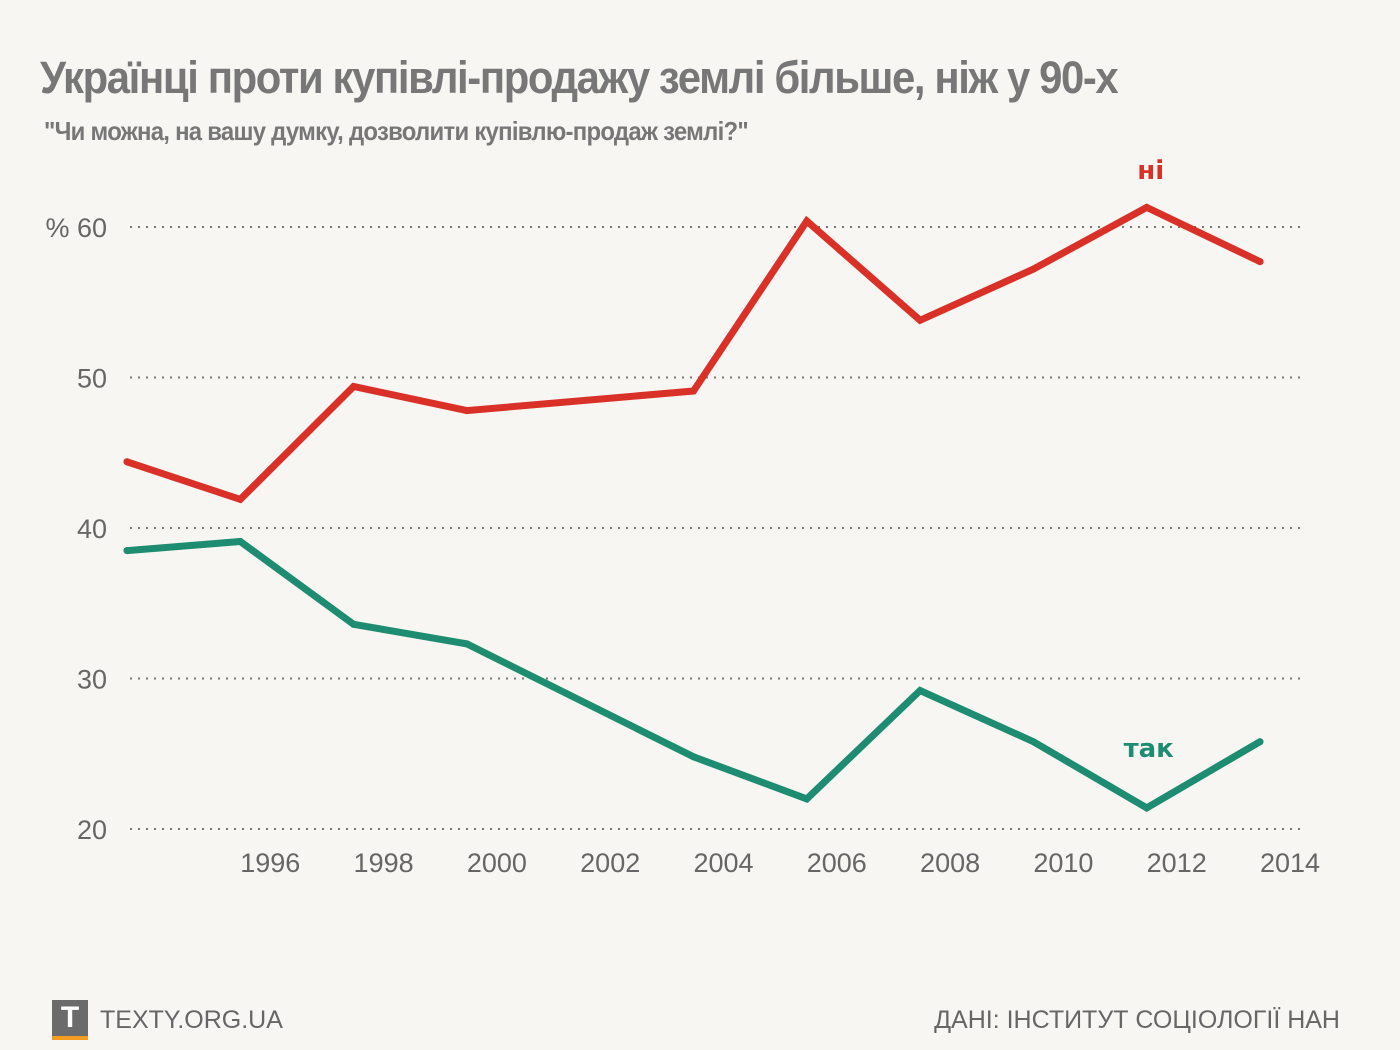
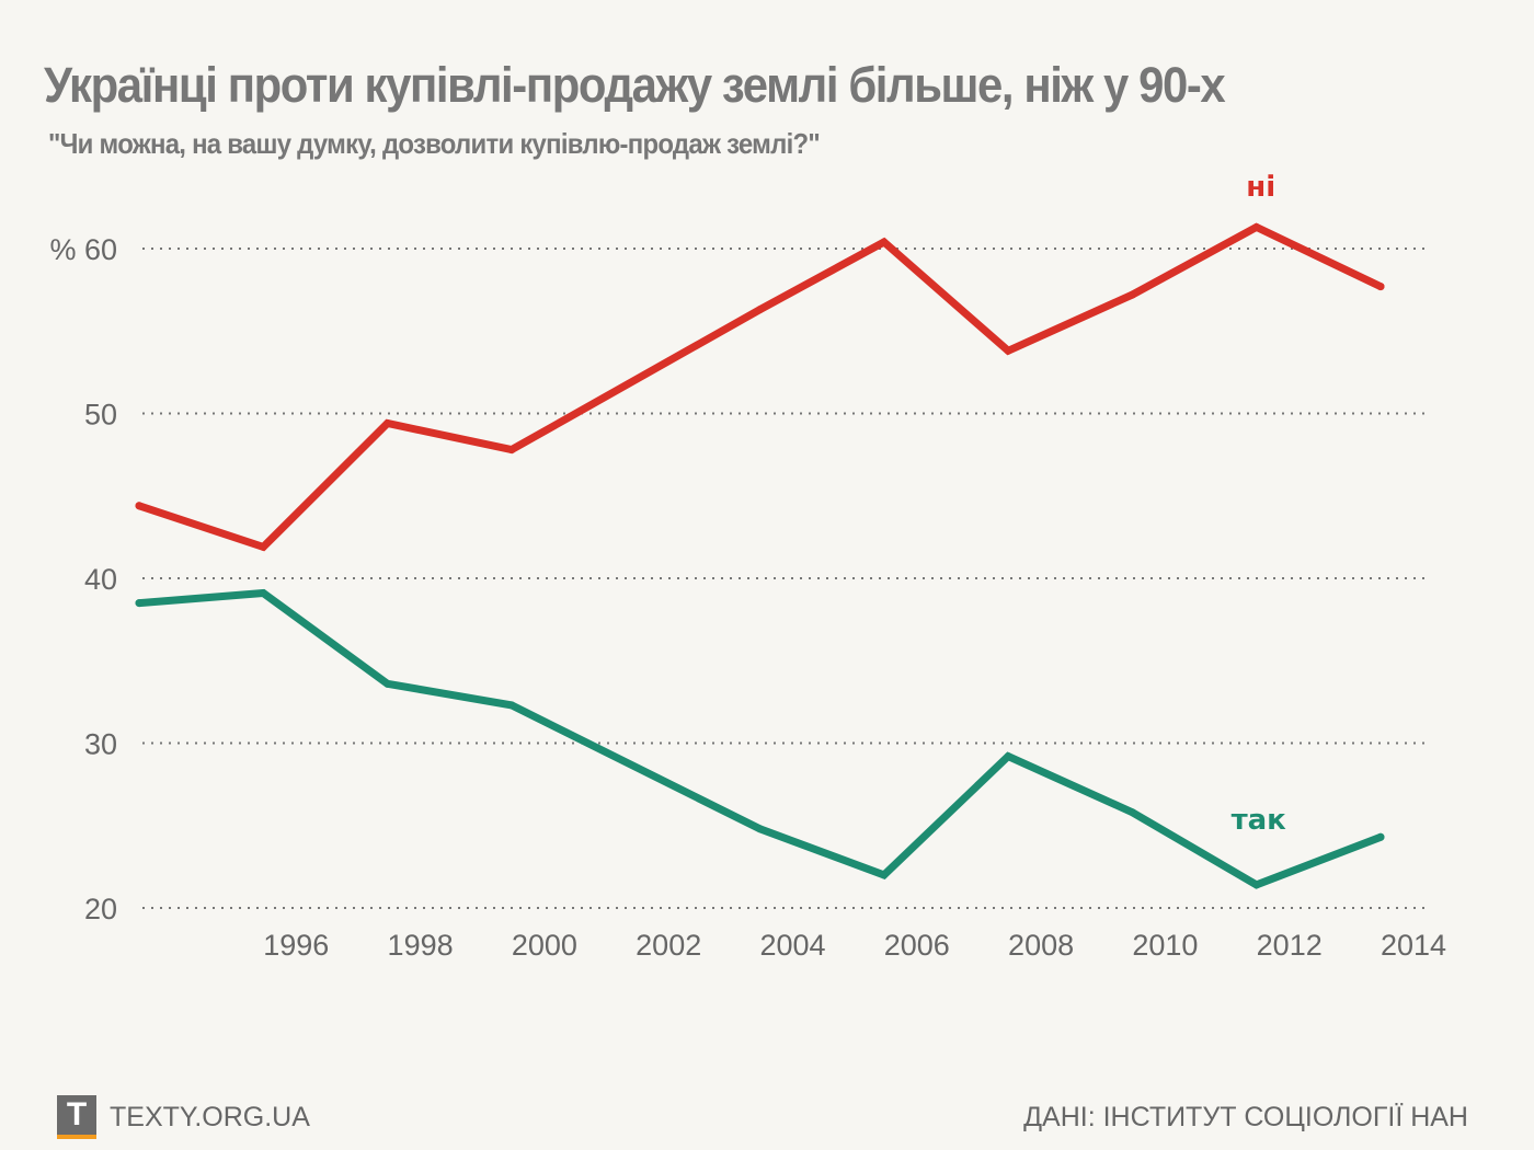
ні/2004: 49.1 -> 56.3
так/2014: 25.8 -> 24.3
